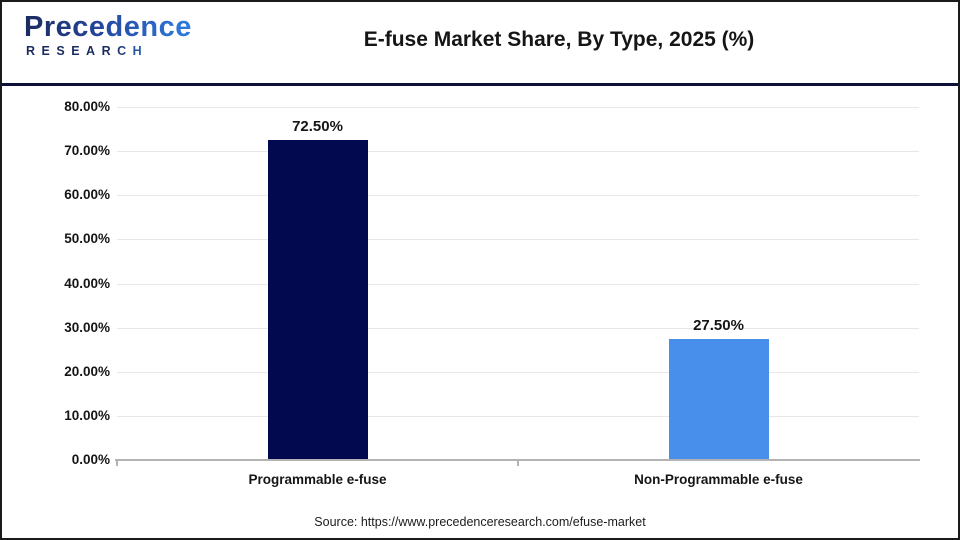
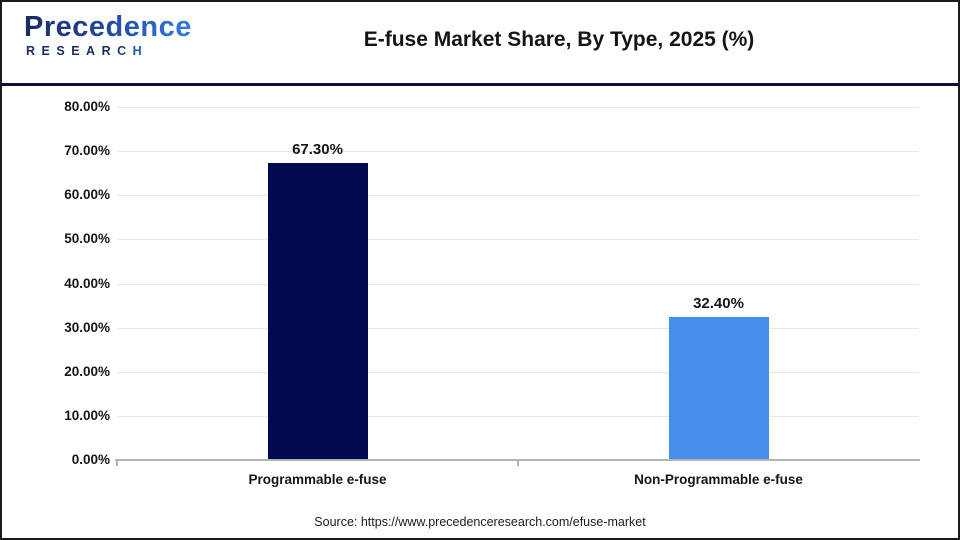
Programmable e-fuse: 72.50% -> 67.30%
Non-Programmable e-fuse: 27.50% -> 32.40%
